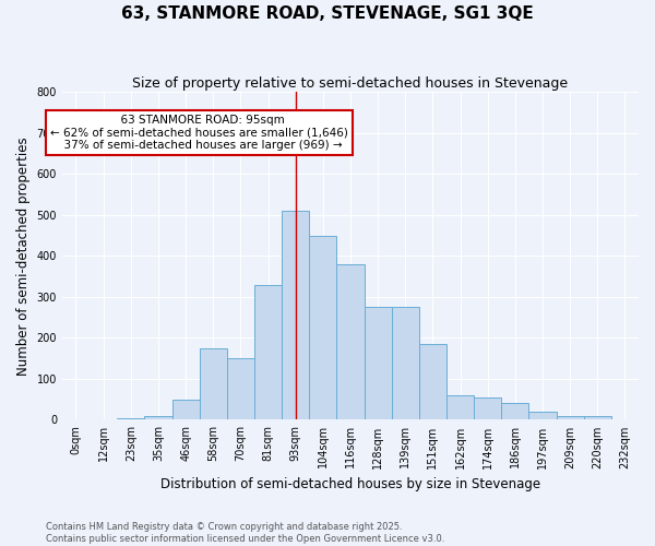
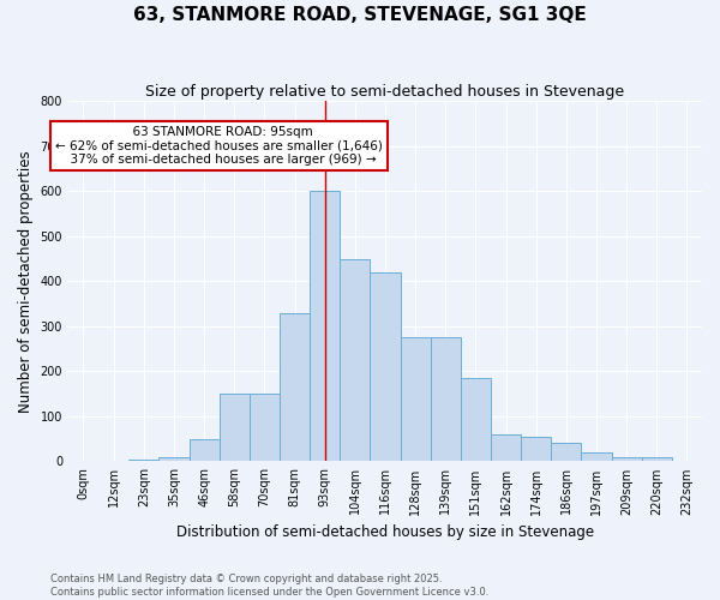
58sqm: 175 -> 150
93sqm: 510 -> 600
116sqm: 380 -> 420
